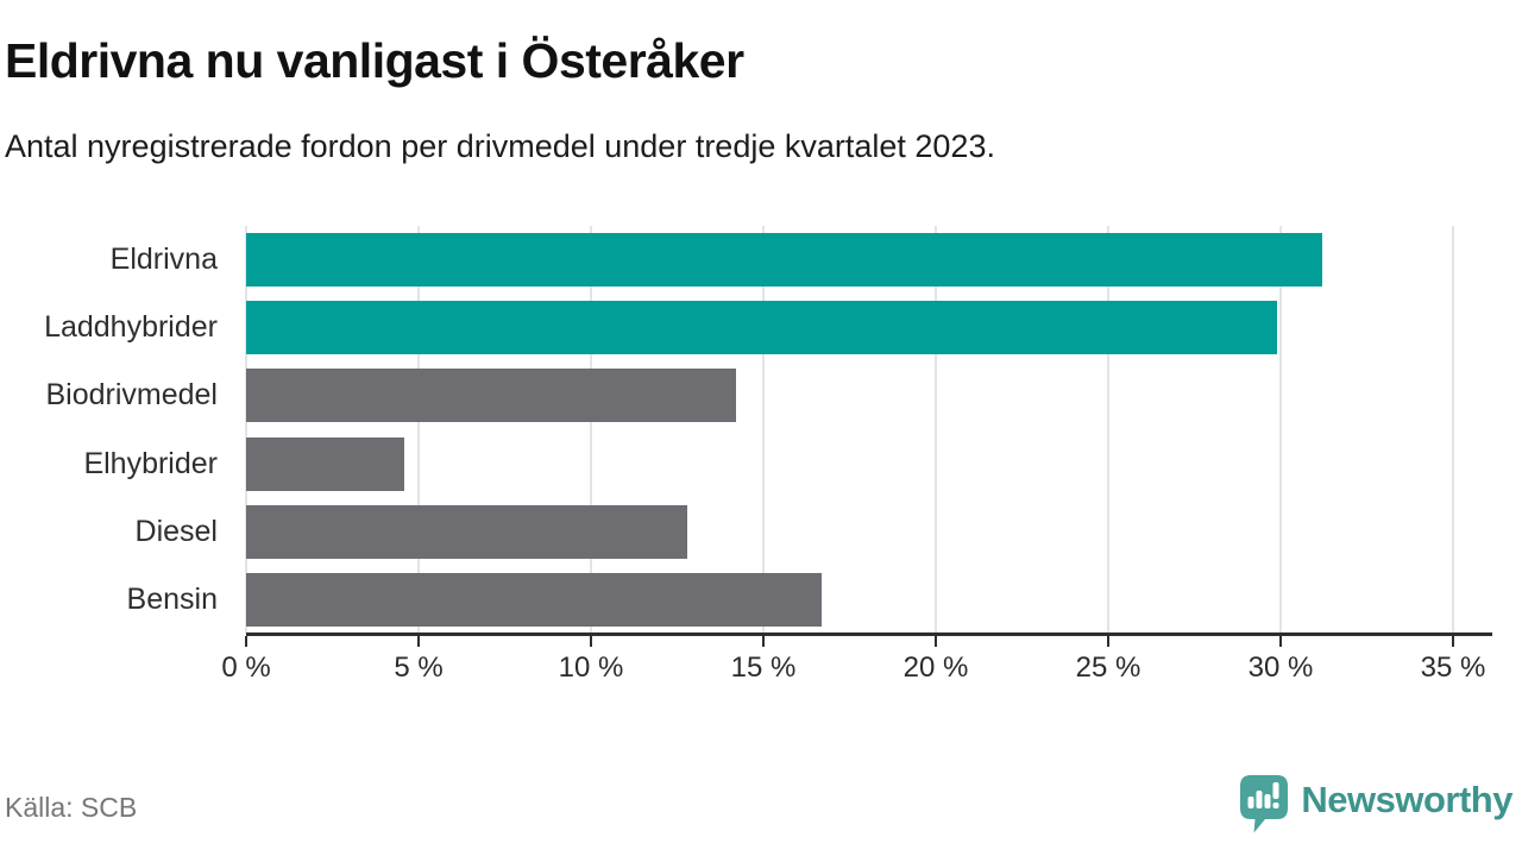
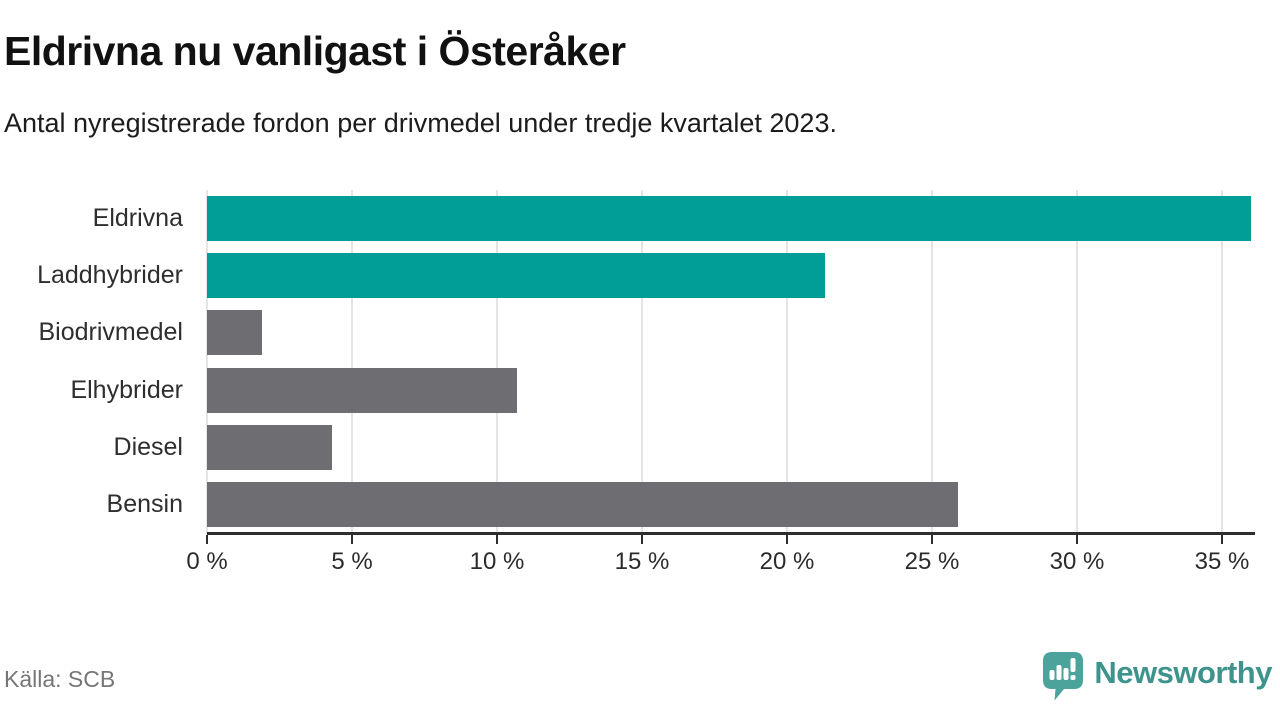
Eldrivna: 31.2% -> 36.0%
Laddhybrider: 29.9% -> 21.3%
Biodrivmedel: 14.2% -> 1.9%
Elhybrider: 4.6% -> 10.7%
Diesel: 12.8% -> 4.3%
Bensin: 16.7% -> 25.9%
